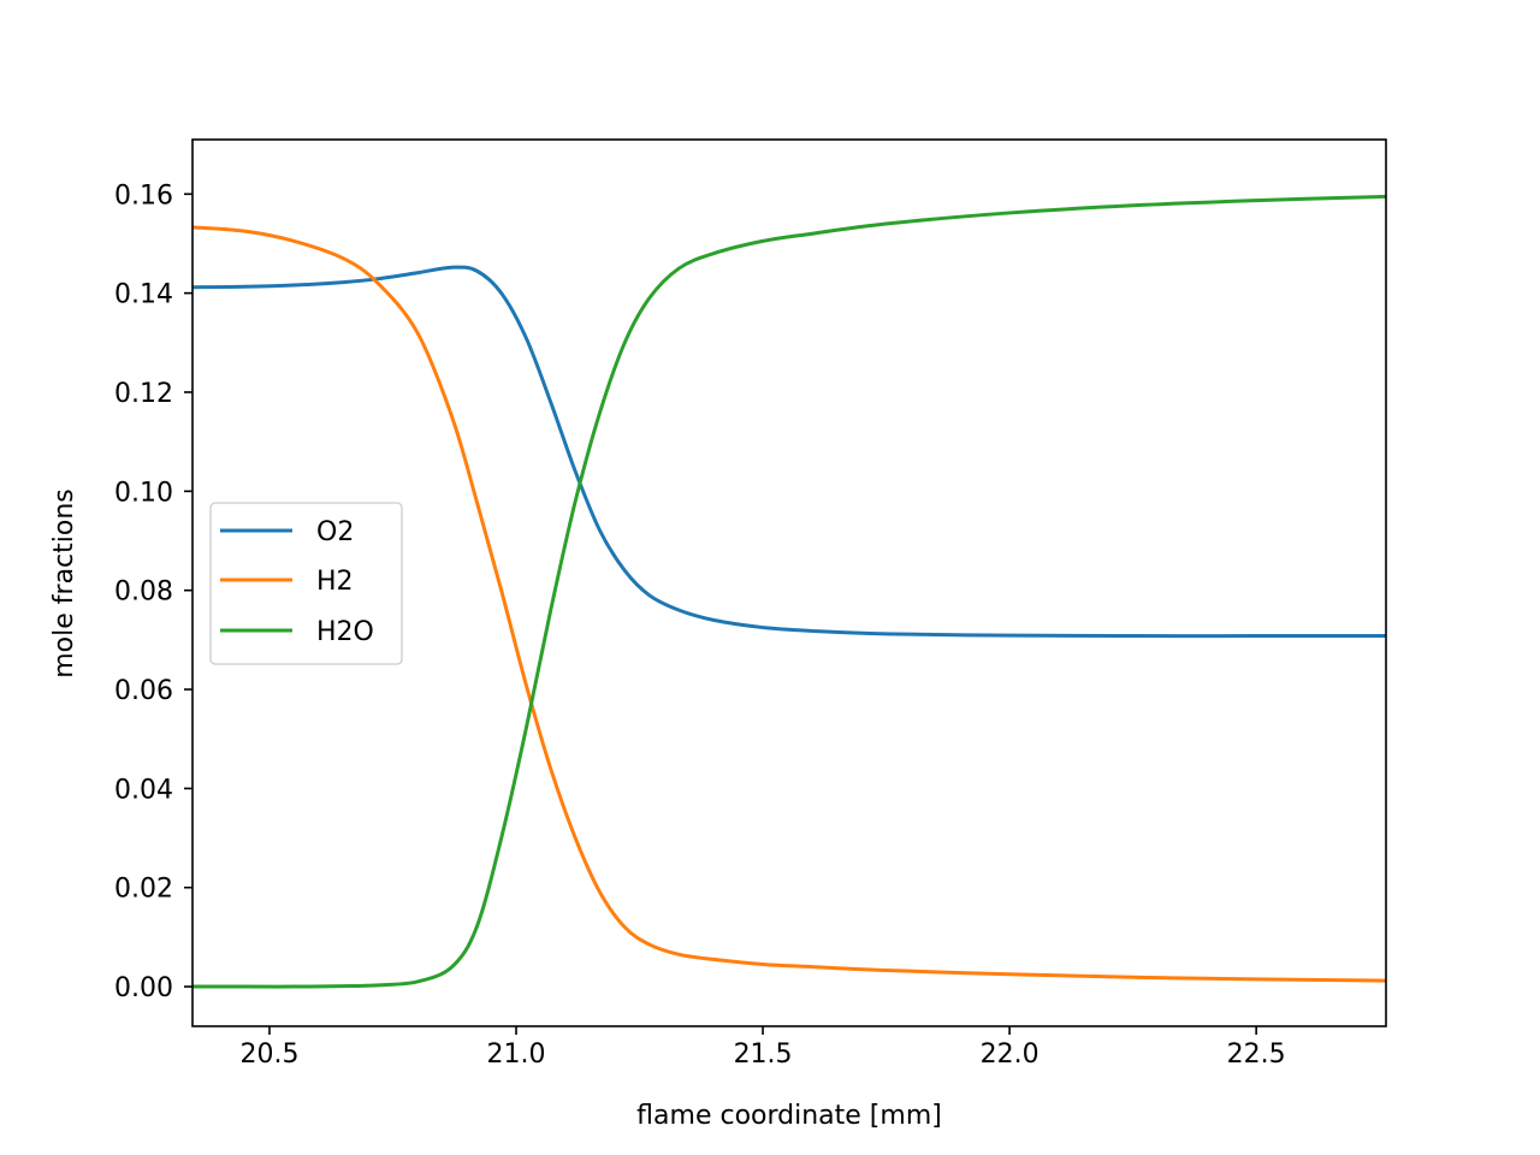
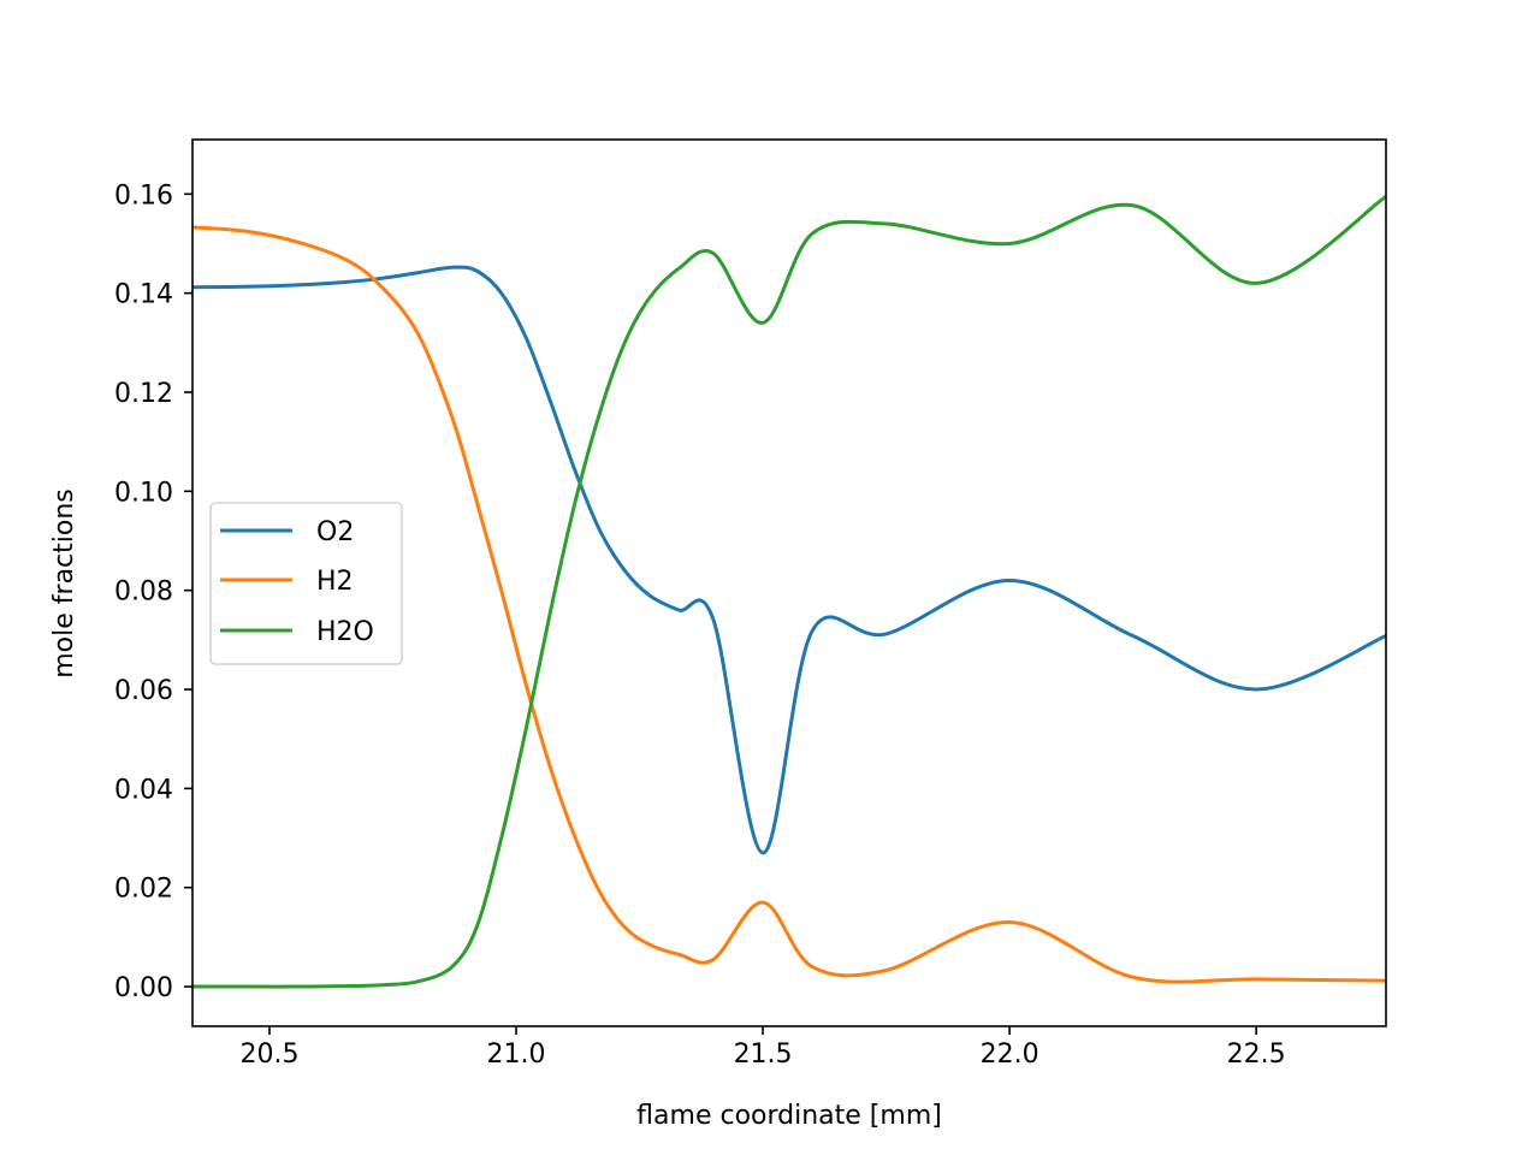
O2/21.5: 0.072 -> 0.027
H2/21.5: 0.004 -> 0.017
H2O/21.5: 0.150 -> 0.134
O2/22.0: 0.071 -> 0.082
H2/22.0: 0.003 -> 0.013
H2O/22.0: 0.156 -> 0.150
O2/22.5: 0.071 -> 0.060
H2O/22.5: 0.159 -> 0.142
